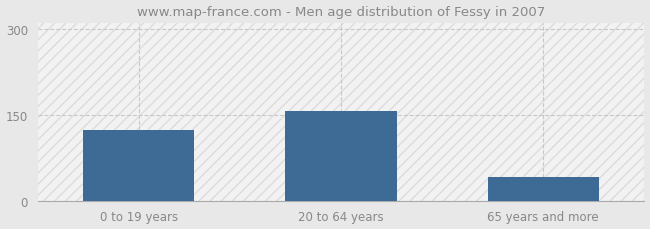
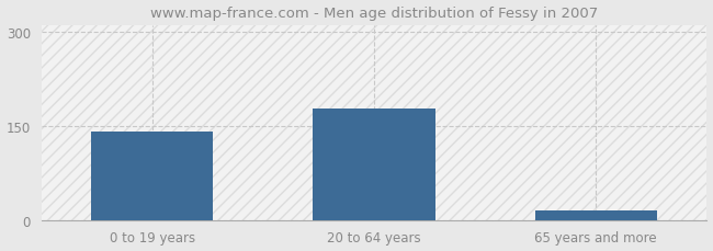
0 to 19 years: 124 -> 140
20 to 64 years: 156 -> 178
65 years and more: 42 -> 15
